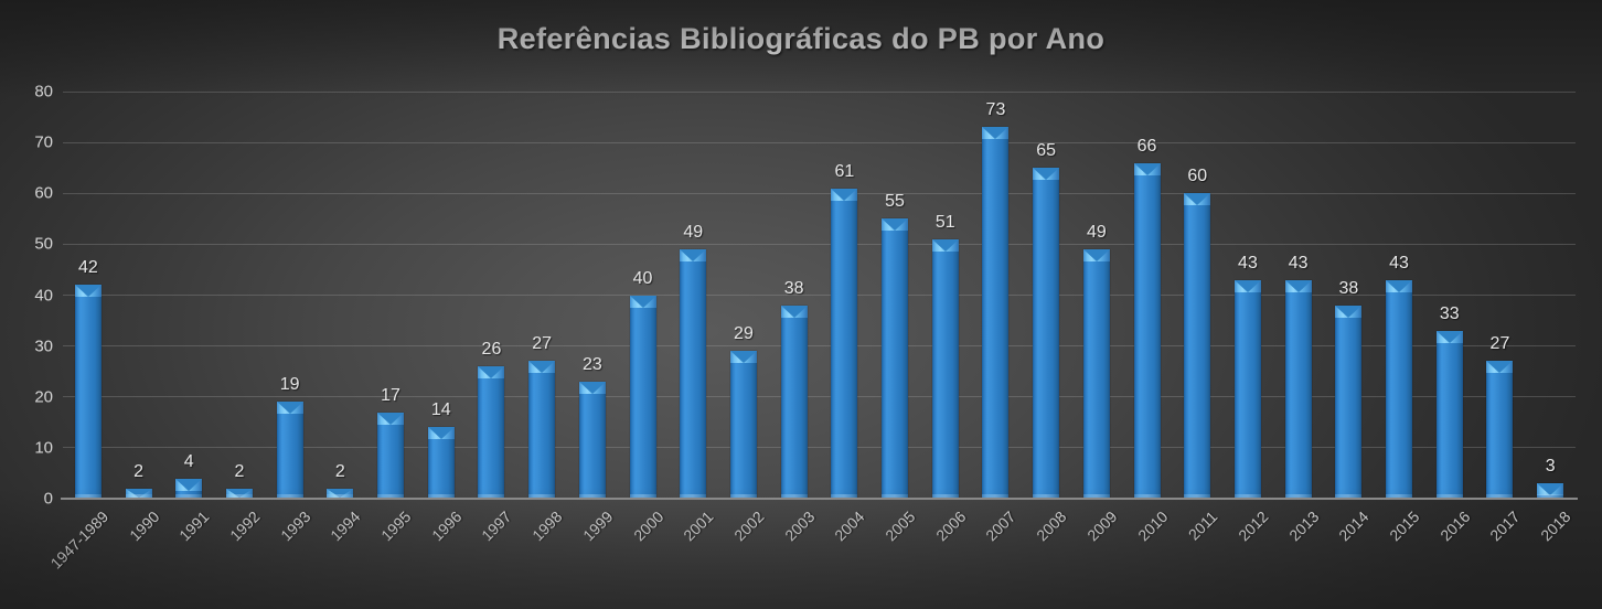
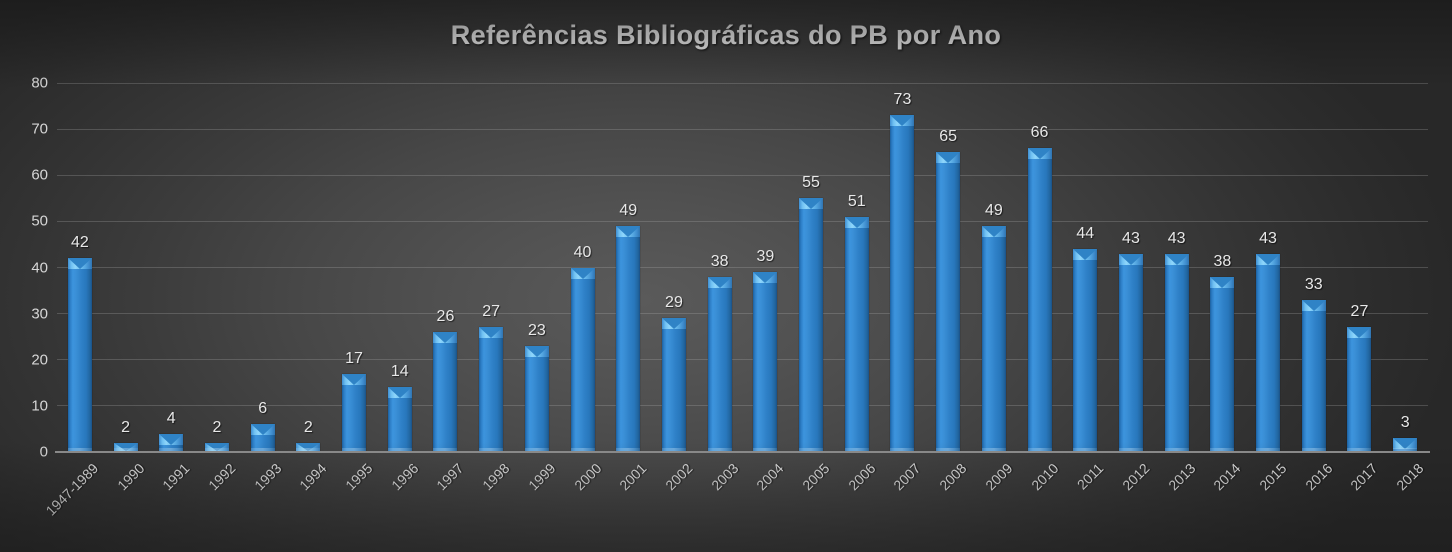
1993: 19 -> 6
2004: 61 -> 39
2011: 60 -> 44
